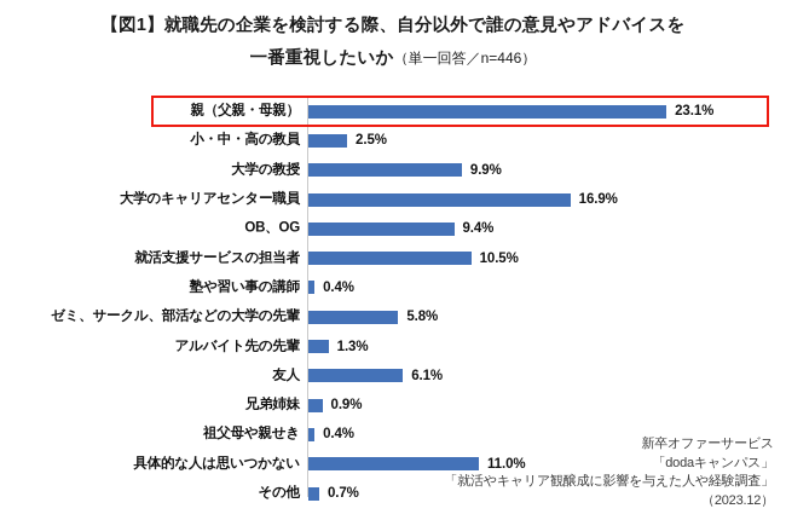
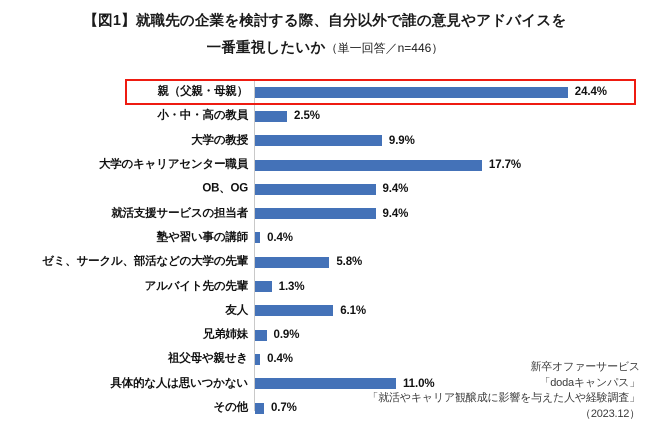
親（父親・母親）: 23.1% -> 24.4%
大学のキャリアセンター職員: 16.9% -> 17.7%
就活支援サービスの担当者: 10.5% -> 9.4%
